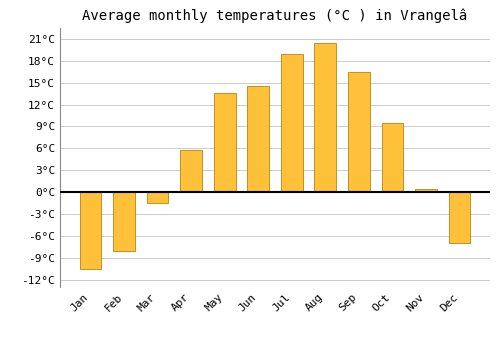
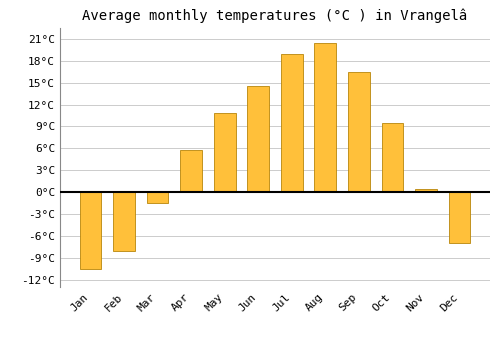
May: 13.6°C -> 10.8°C
